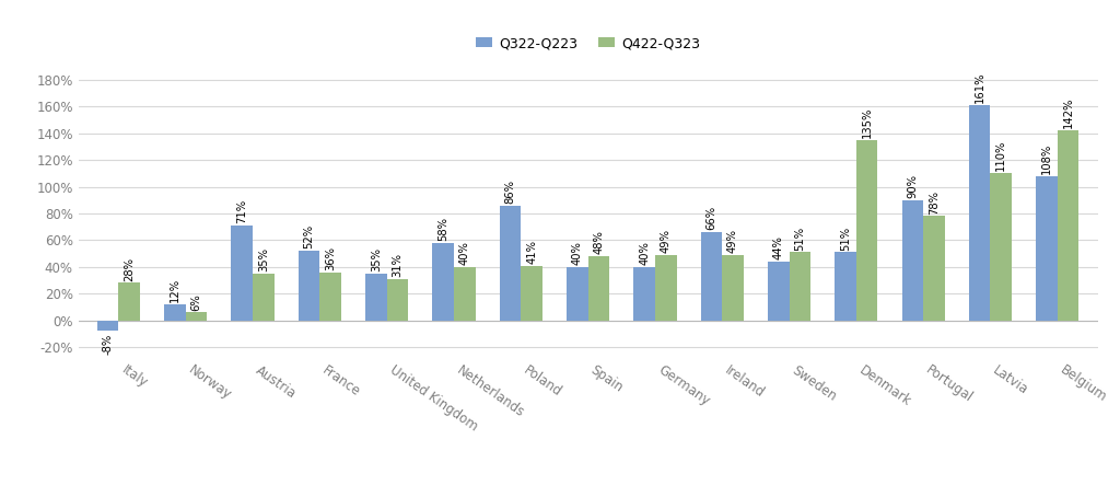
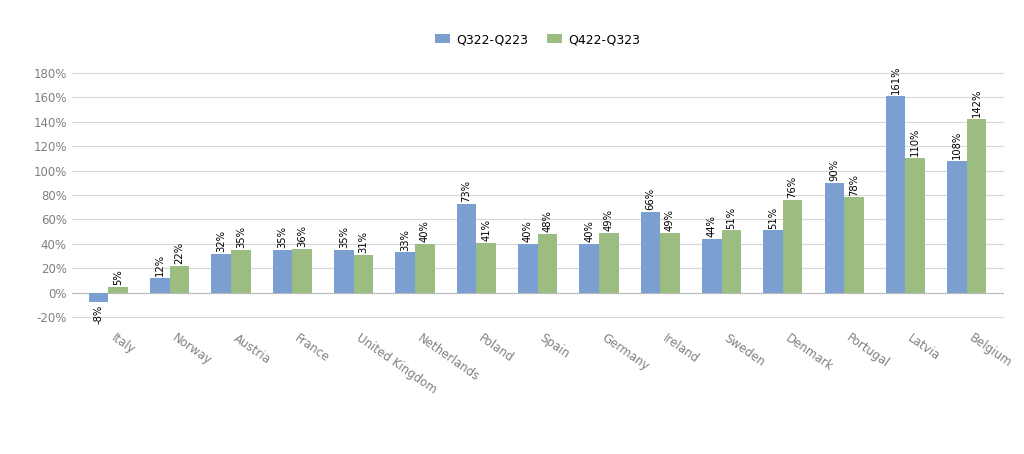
Q422-Q323/Italy: 28% -> 5%
Q422-Q323/Norway: 6% -> 22%
Q322-Q223/Austria: 71% -> 32%
Q322-Q223/France: 52% -> 35%
Q322-Q223/Netherlands: 58% -> 33%
Q322-Q223/Poland: 86% -> 73%
Q422-Q323/Denmark: 135% -> 76%
